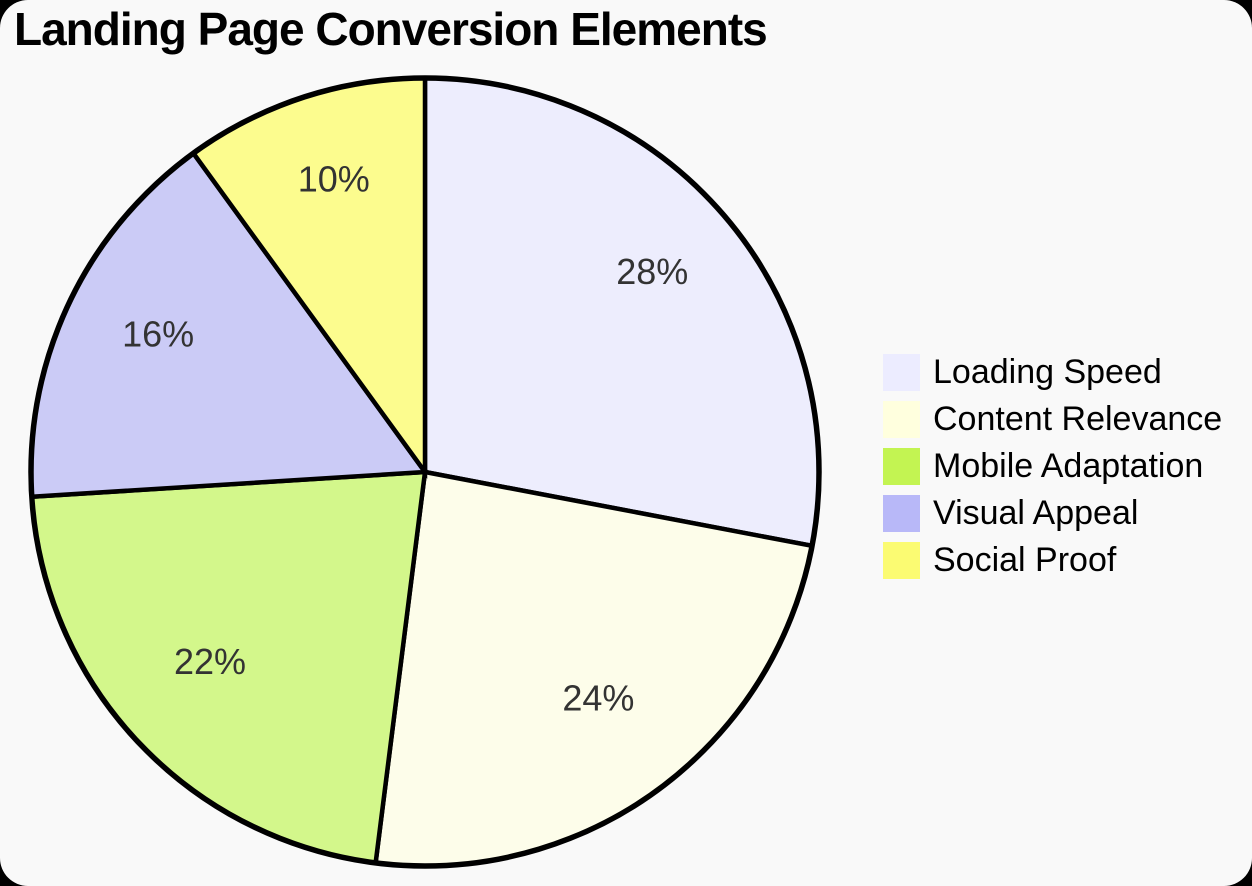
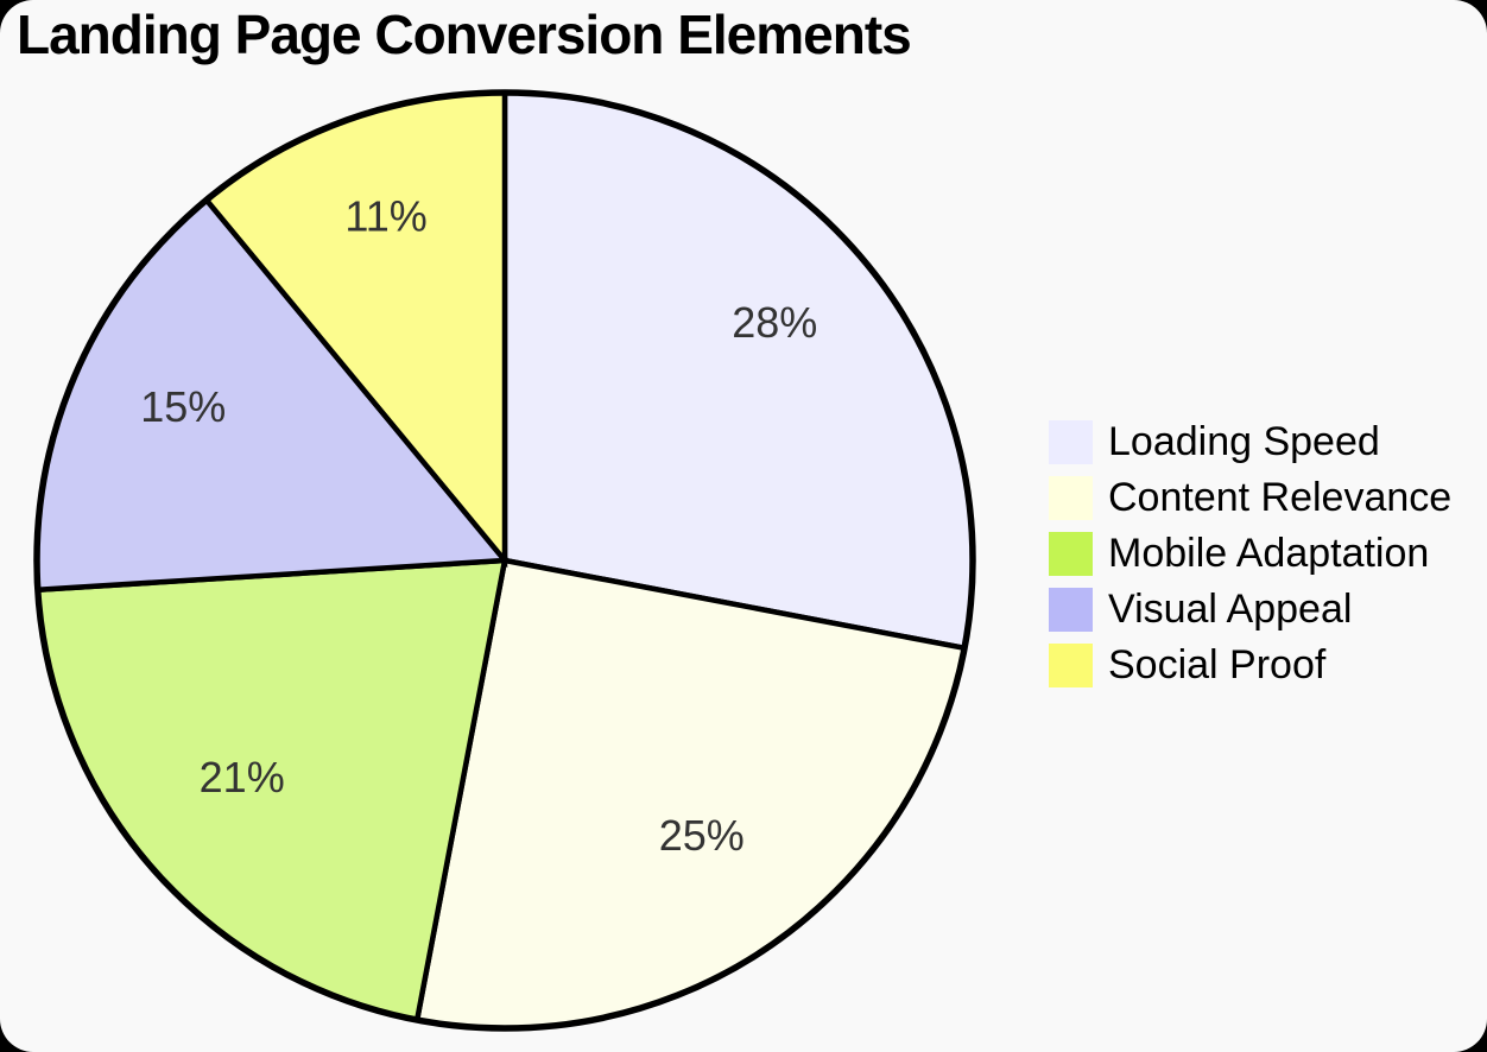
Content Relevance: 24% -> 25%
Mobile Adaptation: 22% -> 21%
Visual Appeal: 16% -> 15%
Social Proof: 10% -> 11%
